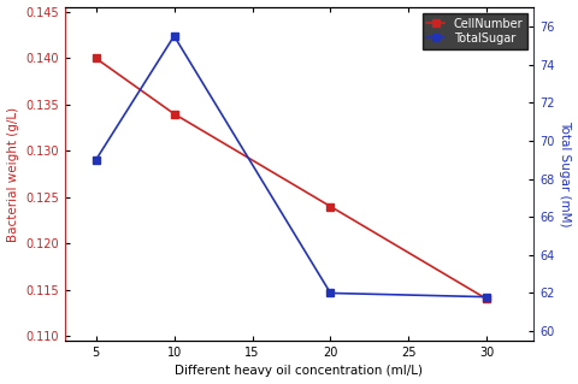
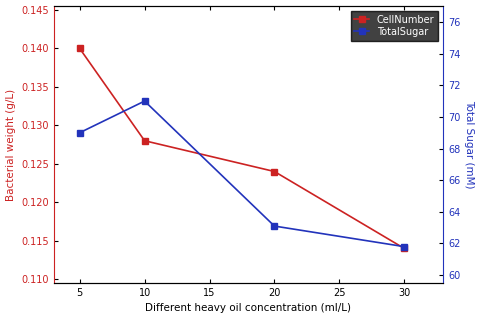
CellNumber/10: 0.134 -> 0.128
TotalSugar/10: 75.5 -> 71.0
TotalSugar/20: 62.0 -> 63.1
